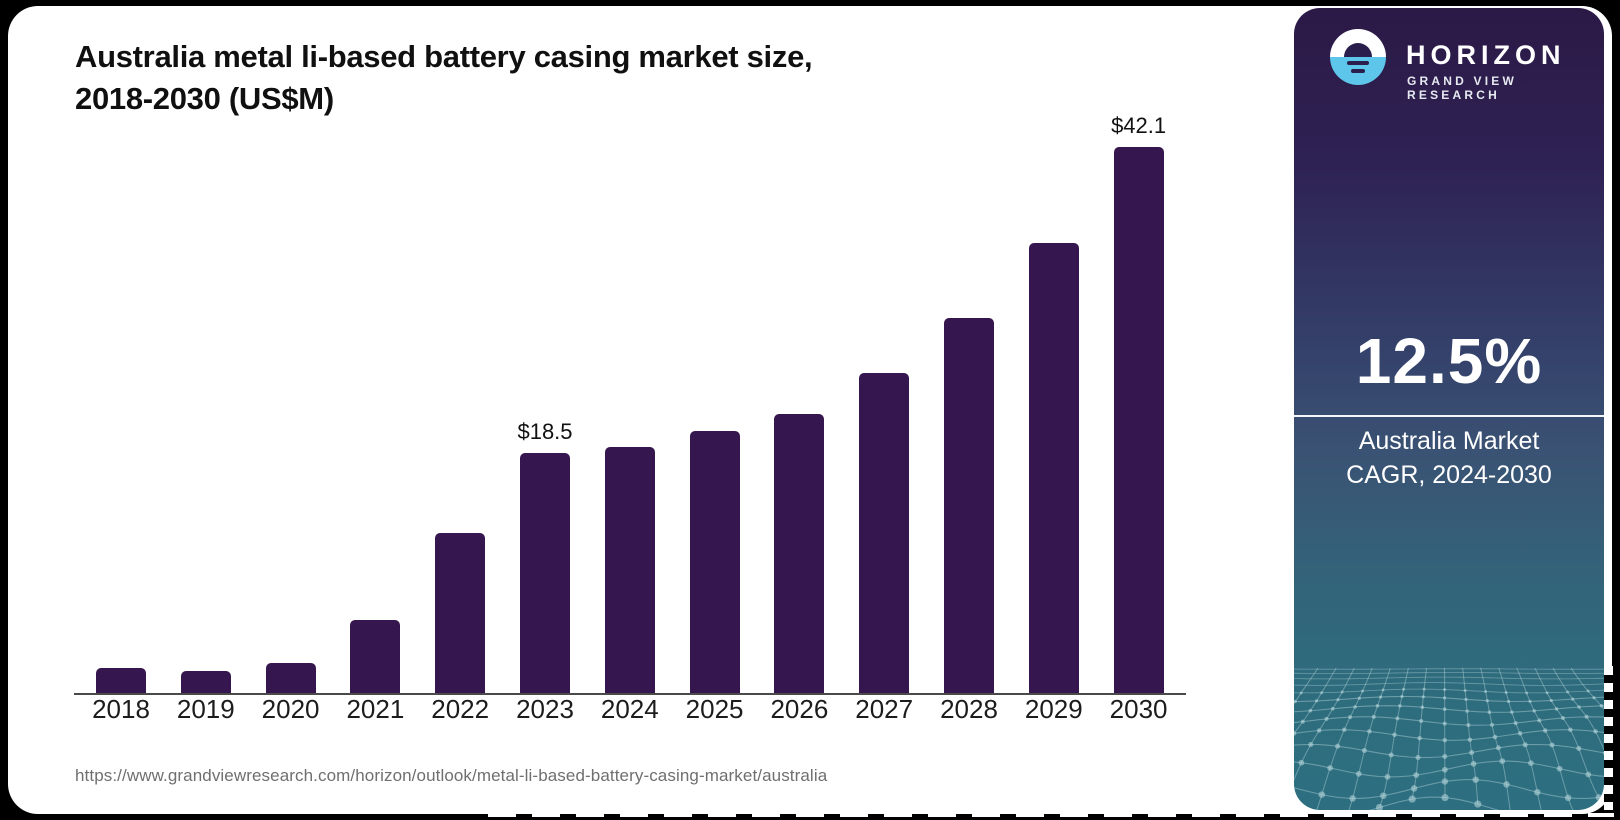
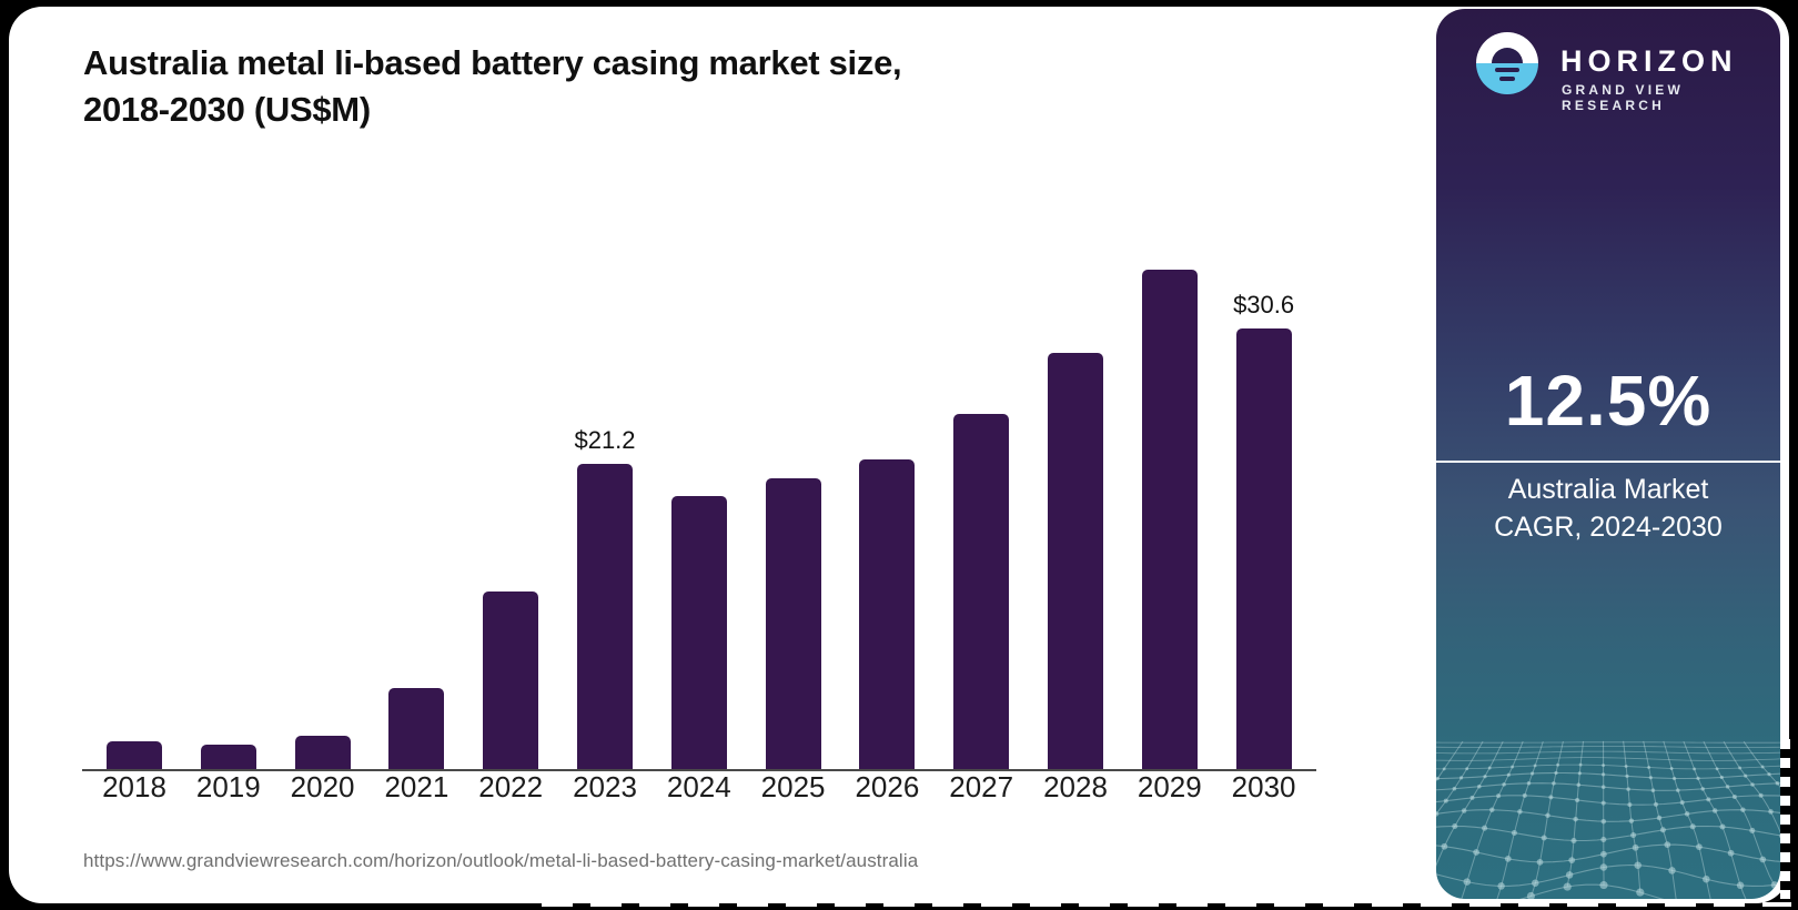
2023: $18.5 -> $21.2
2030: $42.1 -> $30.6
